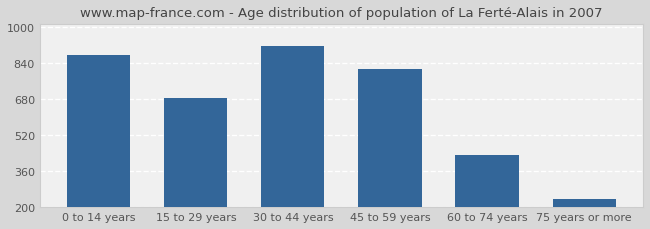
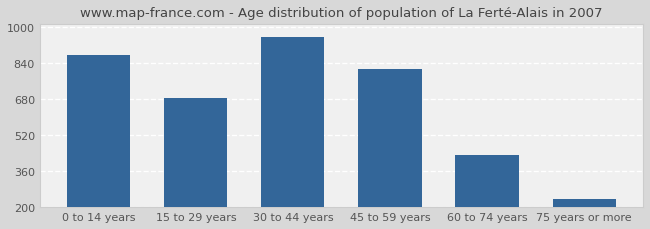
30 to 44 years: 915 -> 955
